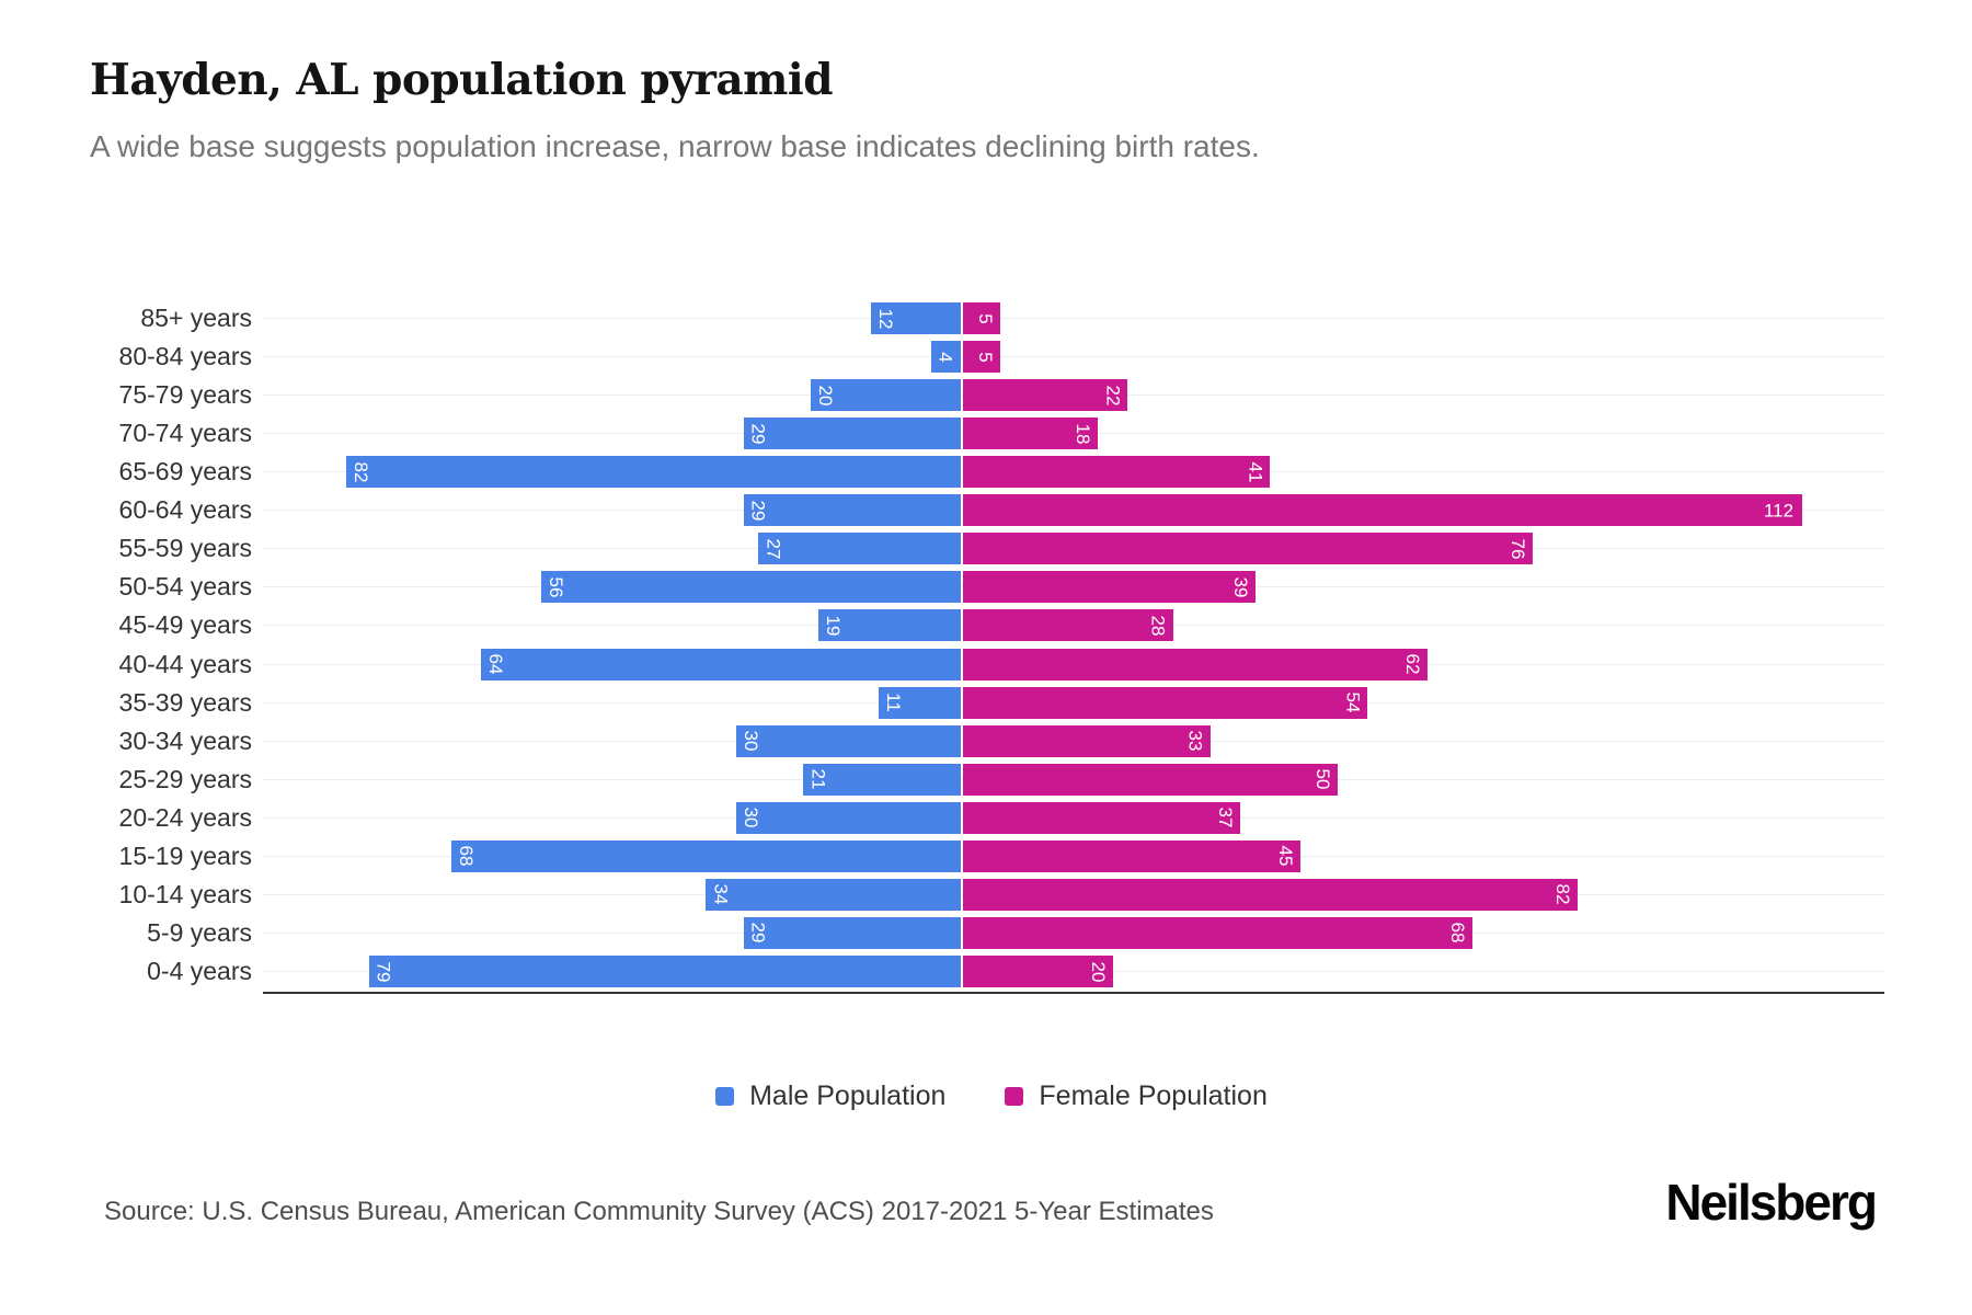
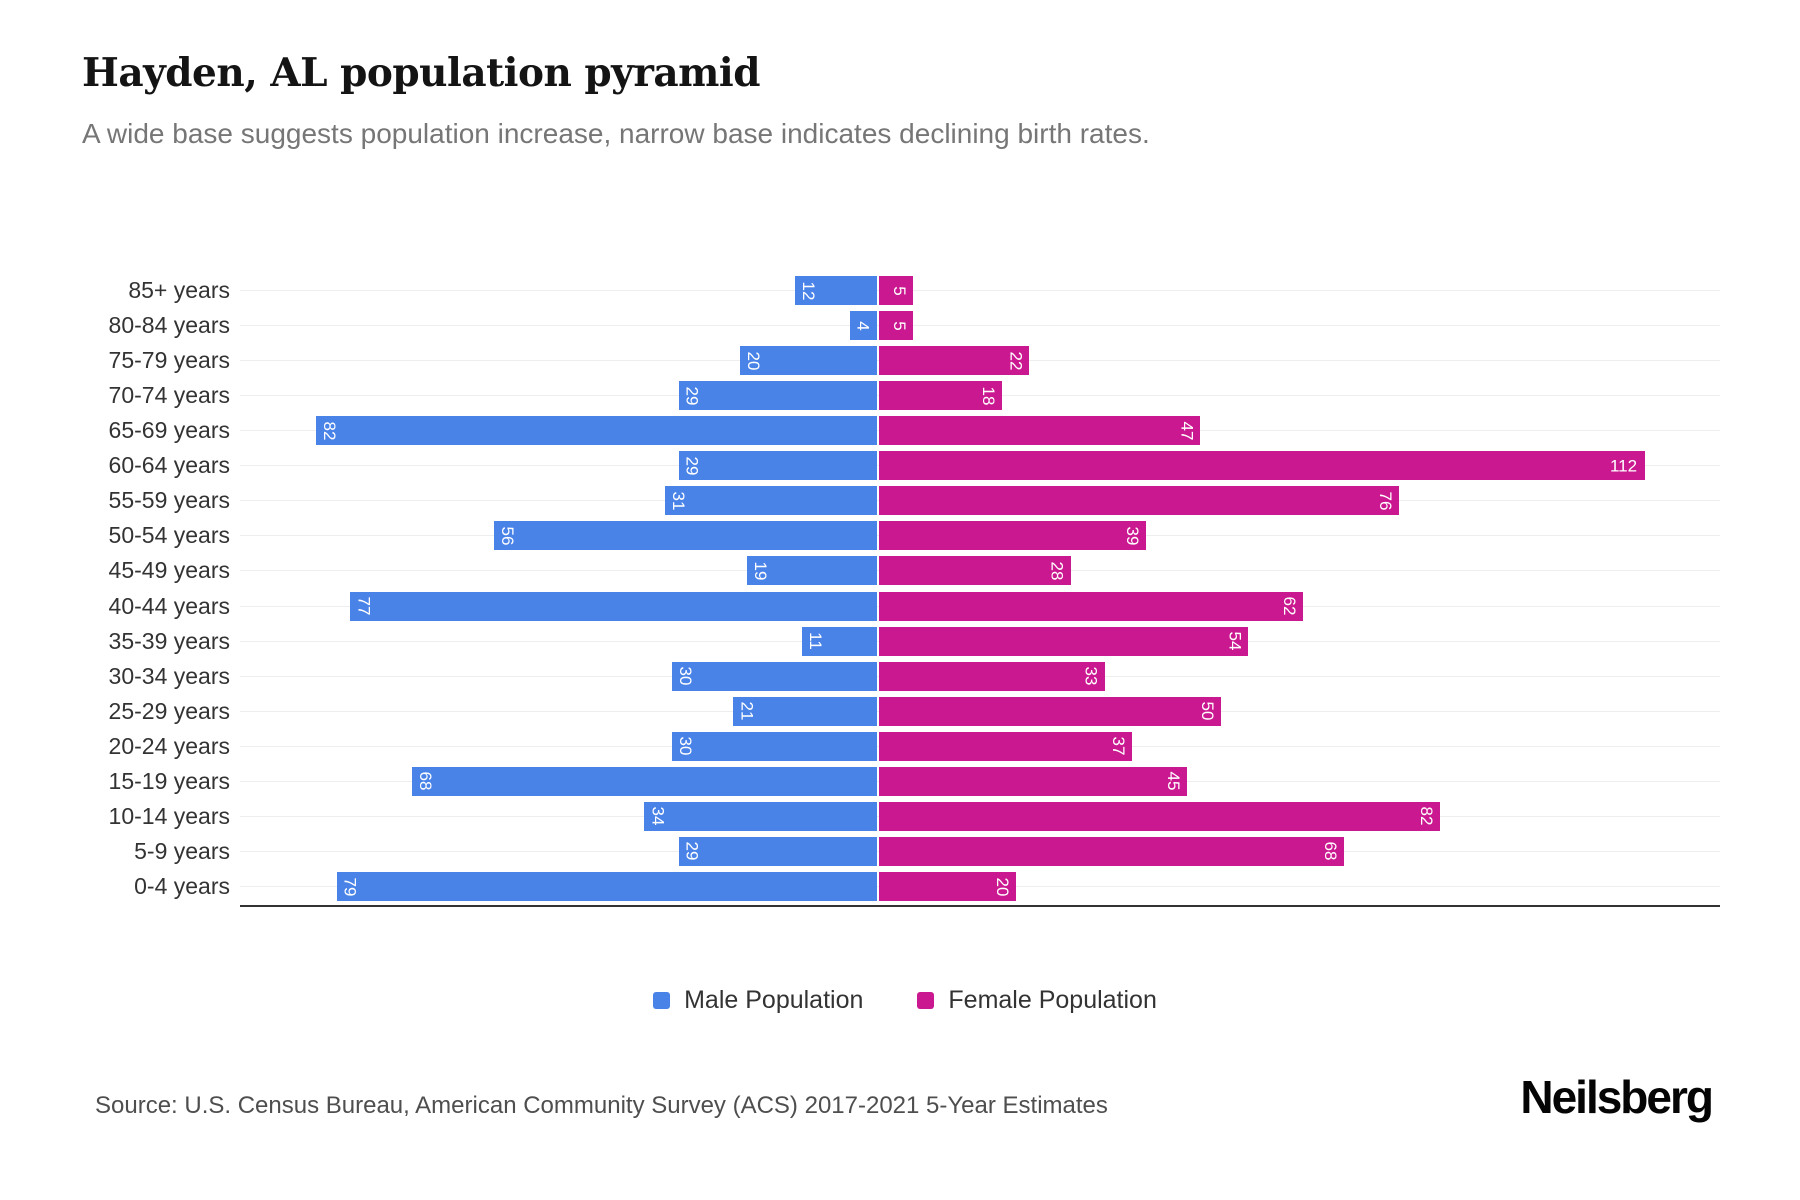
Female Population/65-69 years: 41 -> 47
Male Population/55-59 years: 27 -> 31
Male Population/40-44 years: 64 -> 77
